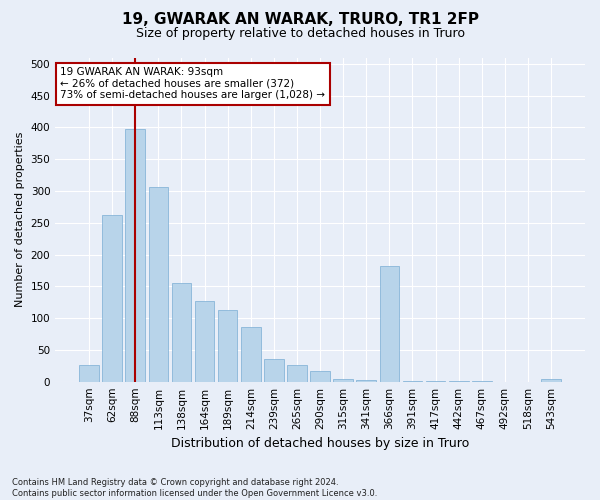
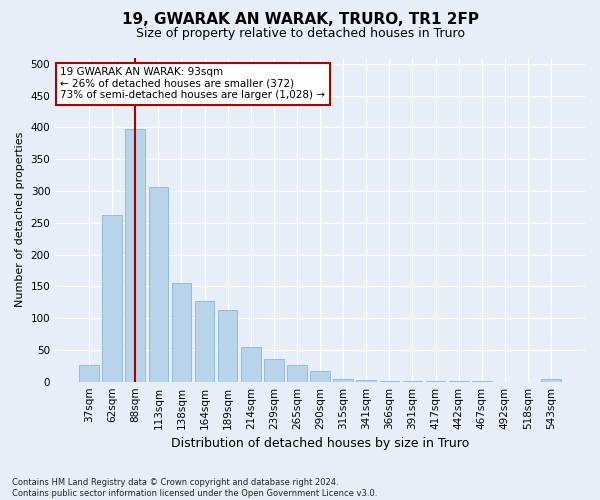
214sqm: 86 -> 55
366sqm: 182 -> 1
